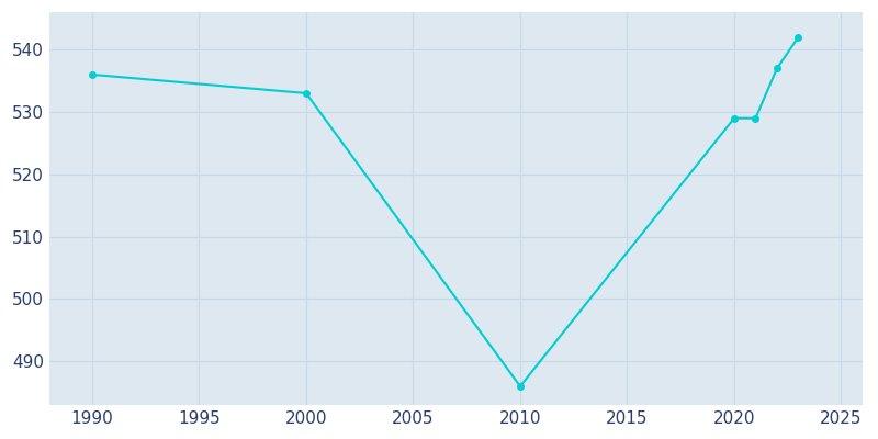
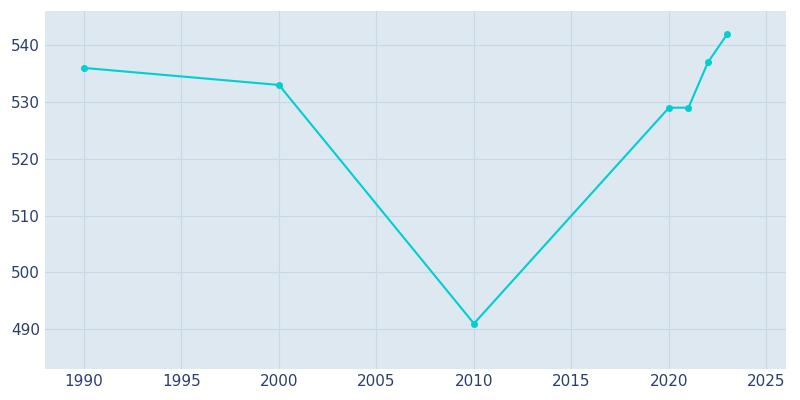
2010: 486 -> 491
